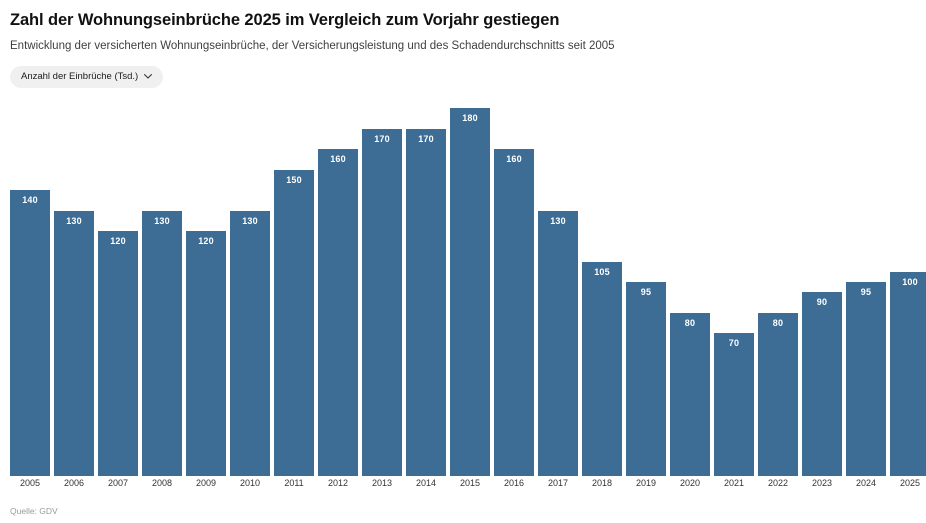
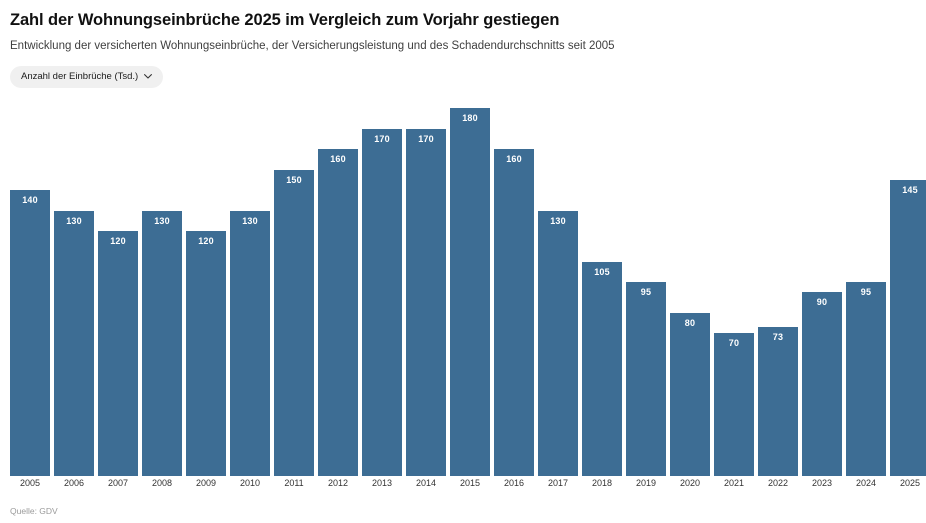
2022: 80 -> 73
2025: 100 -> 145
